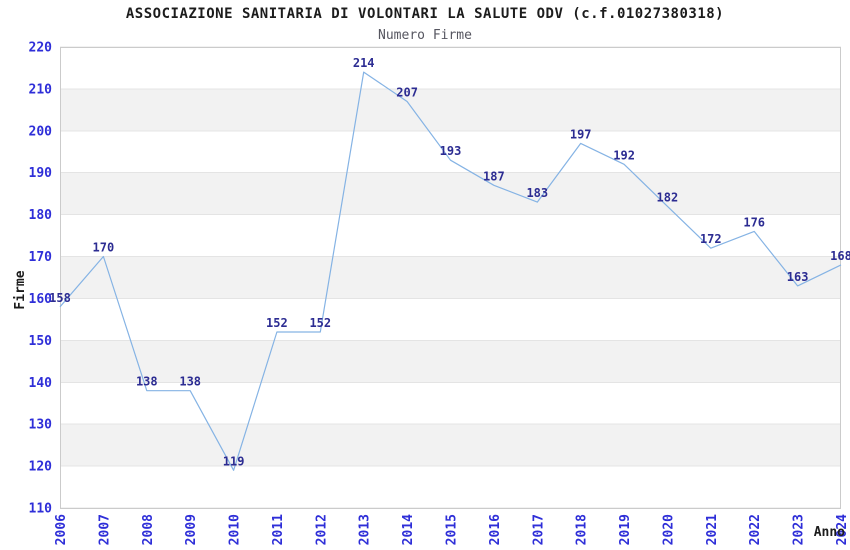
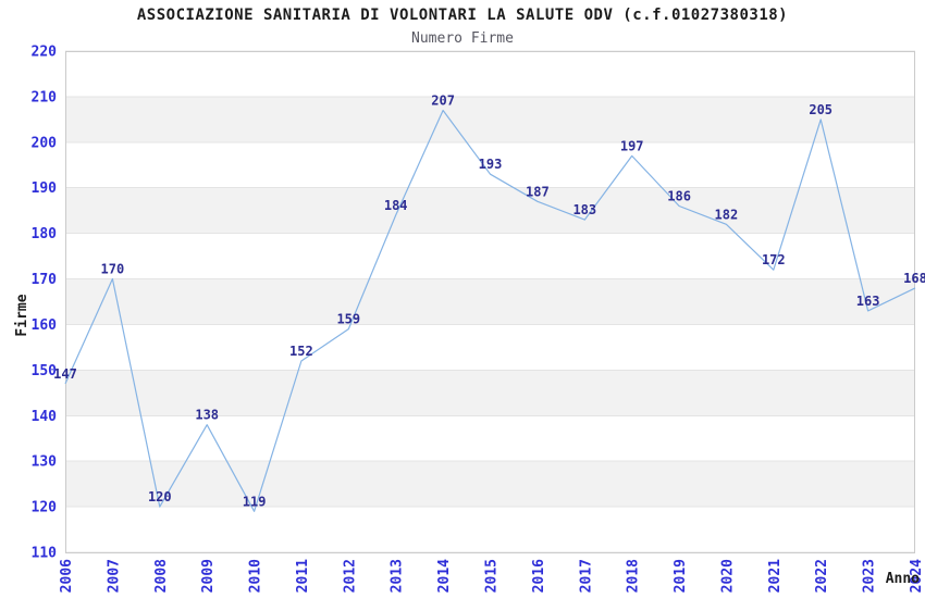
2006: 158 -> 147
2008: 138 -> 120
2012: 152 -> 159
2013: 214 -> 184
2019: 192 -> 186
2022: 176 -> 205
